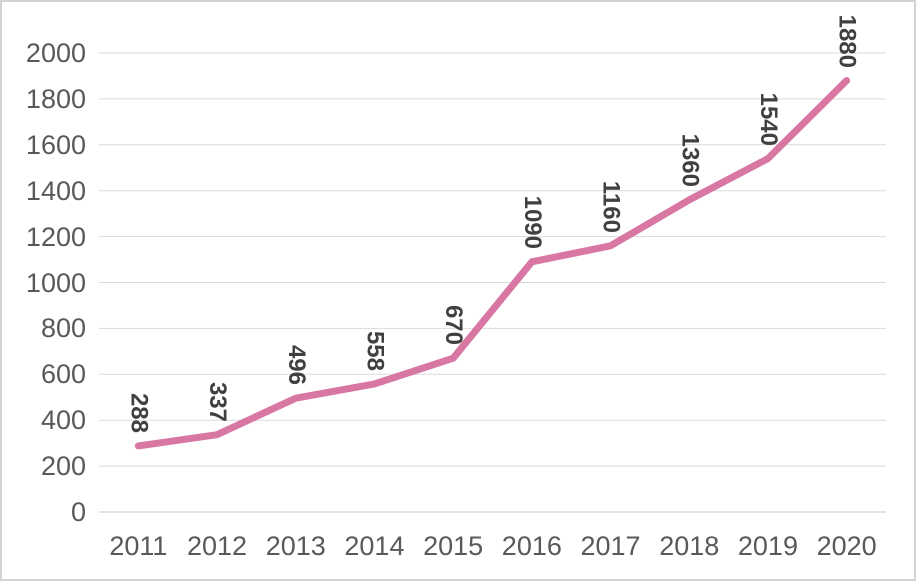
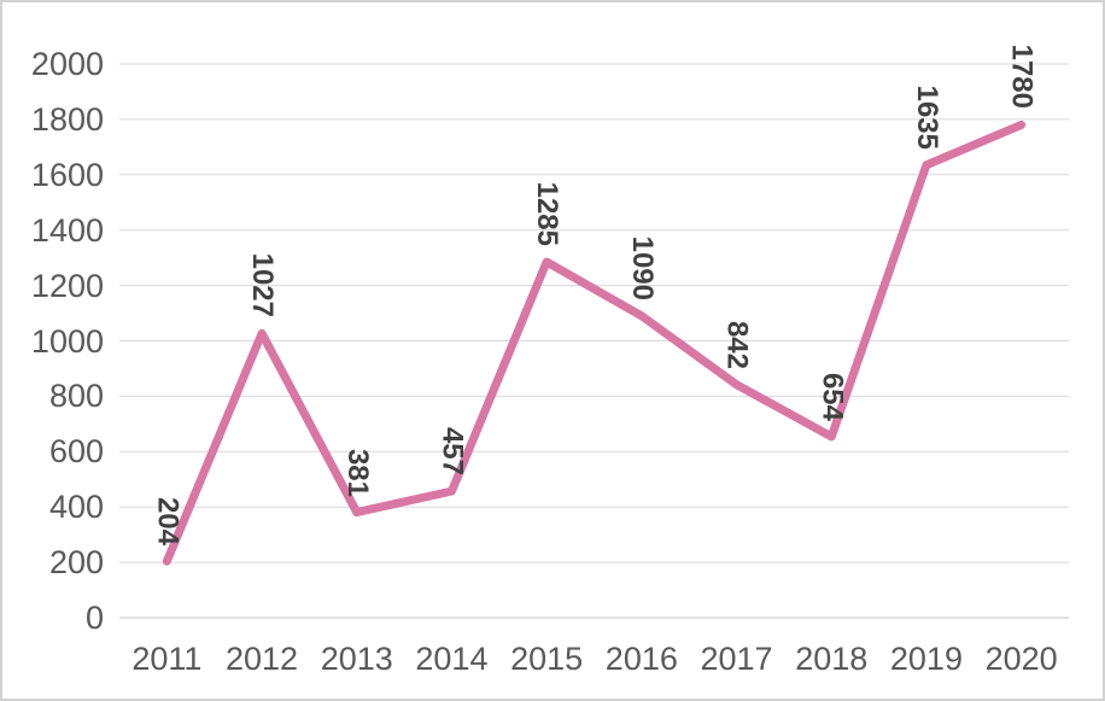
2011: 288 -> 204
2012: 337 -> 1027
2013: 496 -> 381
2014: 558 -> 457
2015: 670 -> 1285
2017: 1160 -> 842
2018: 1360 -> 654
2019: 1540 -> 1635
2020: 1880 -> 1780
